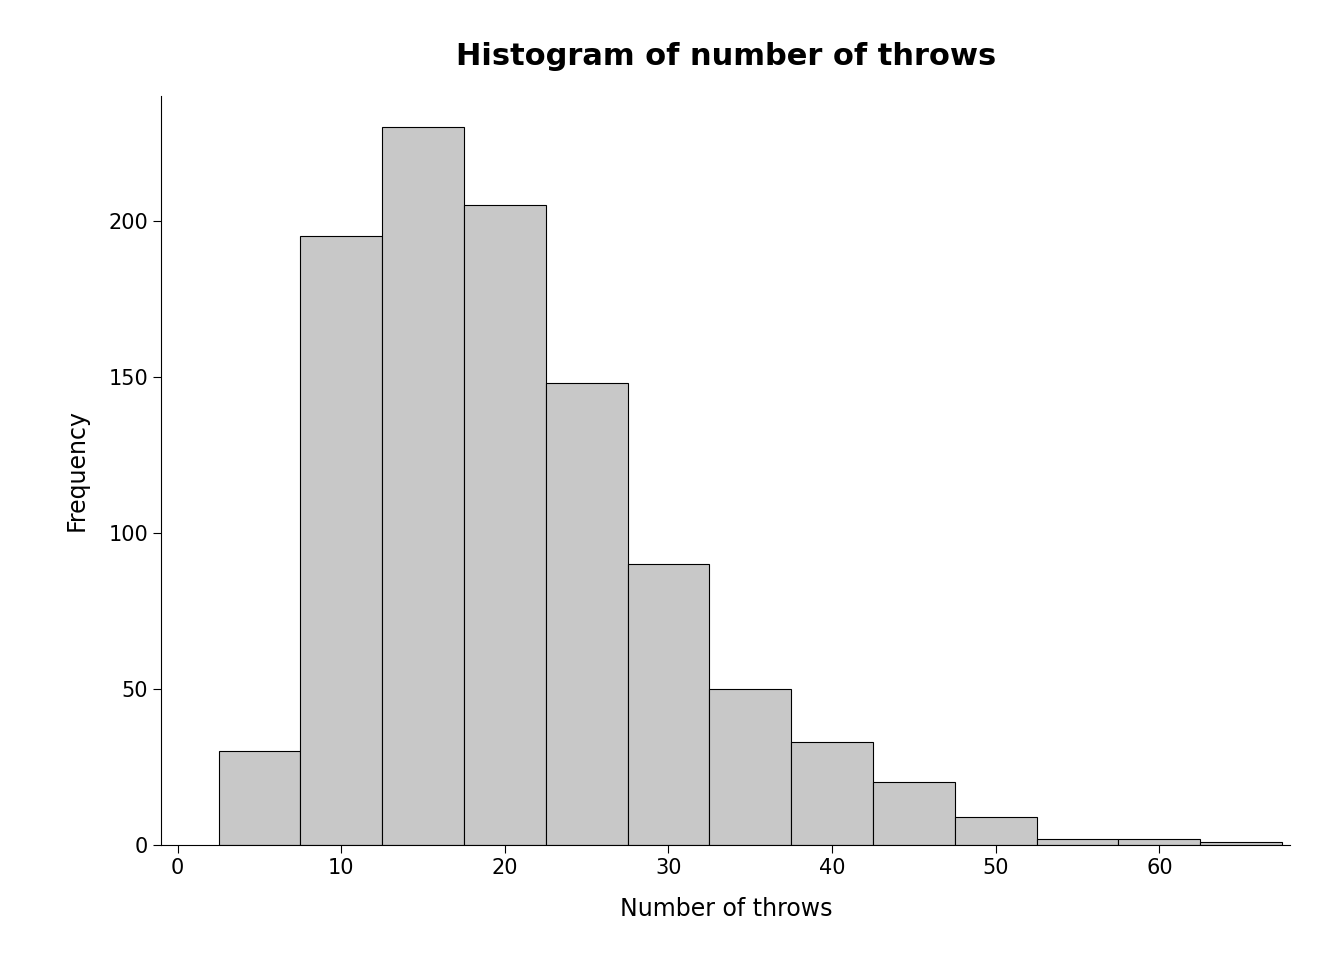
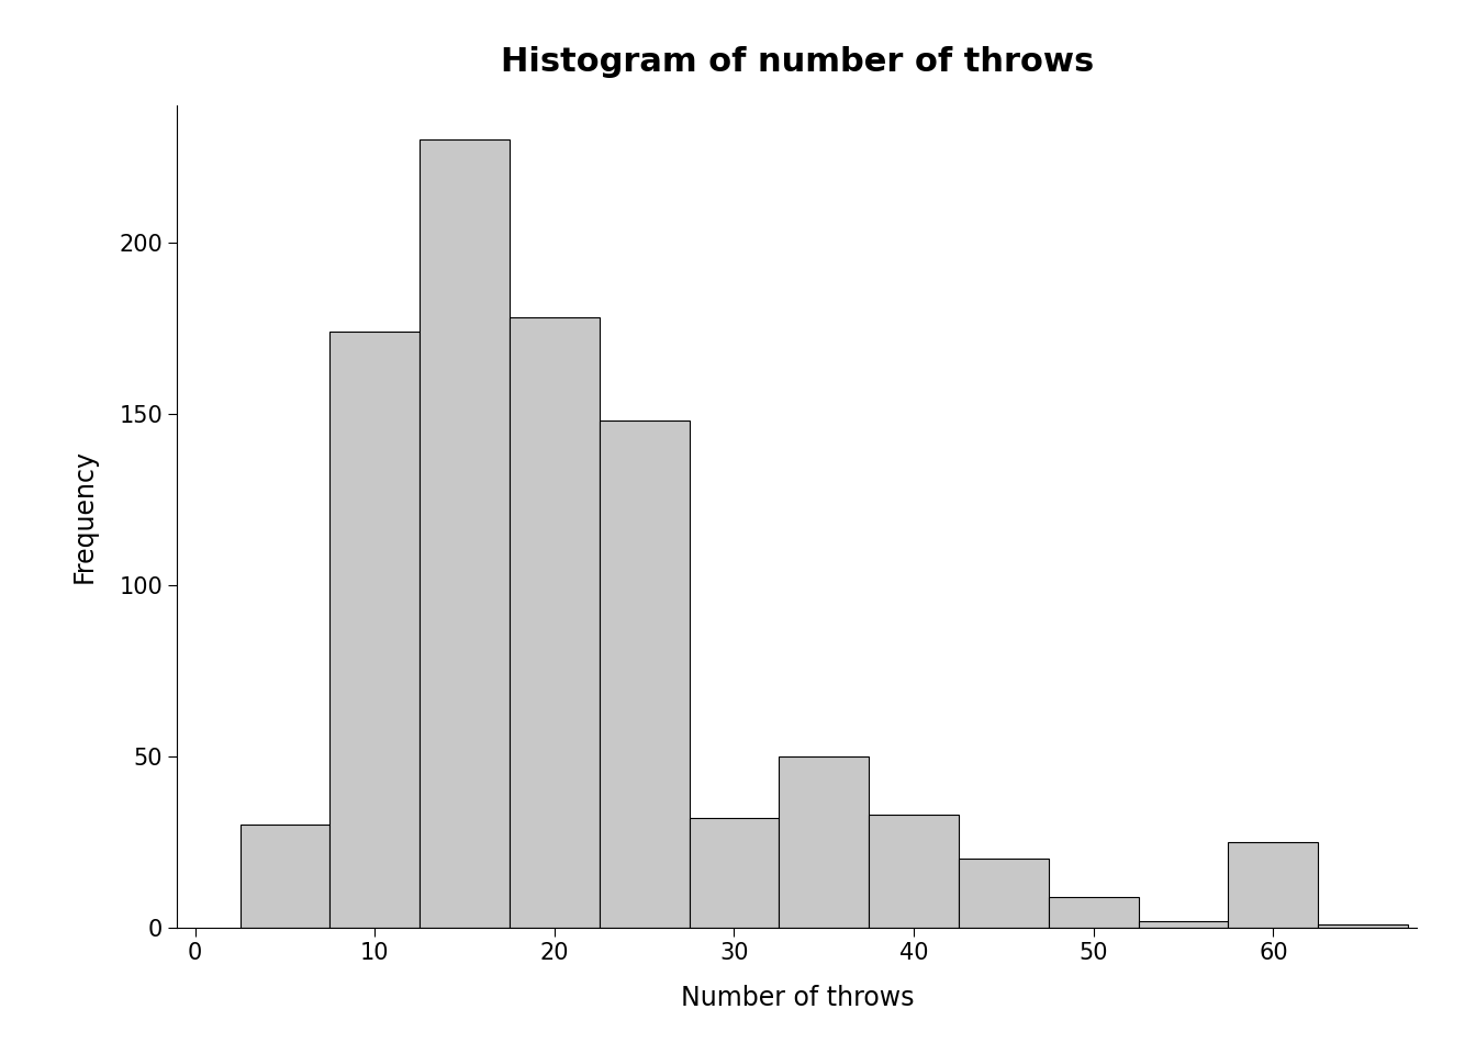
10: 195 -> 174
20: 205 -> 178
30: 90 -> 32
60: 2 -> 25
